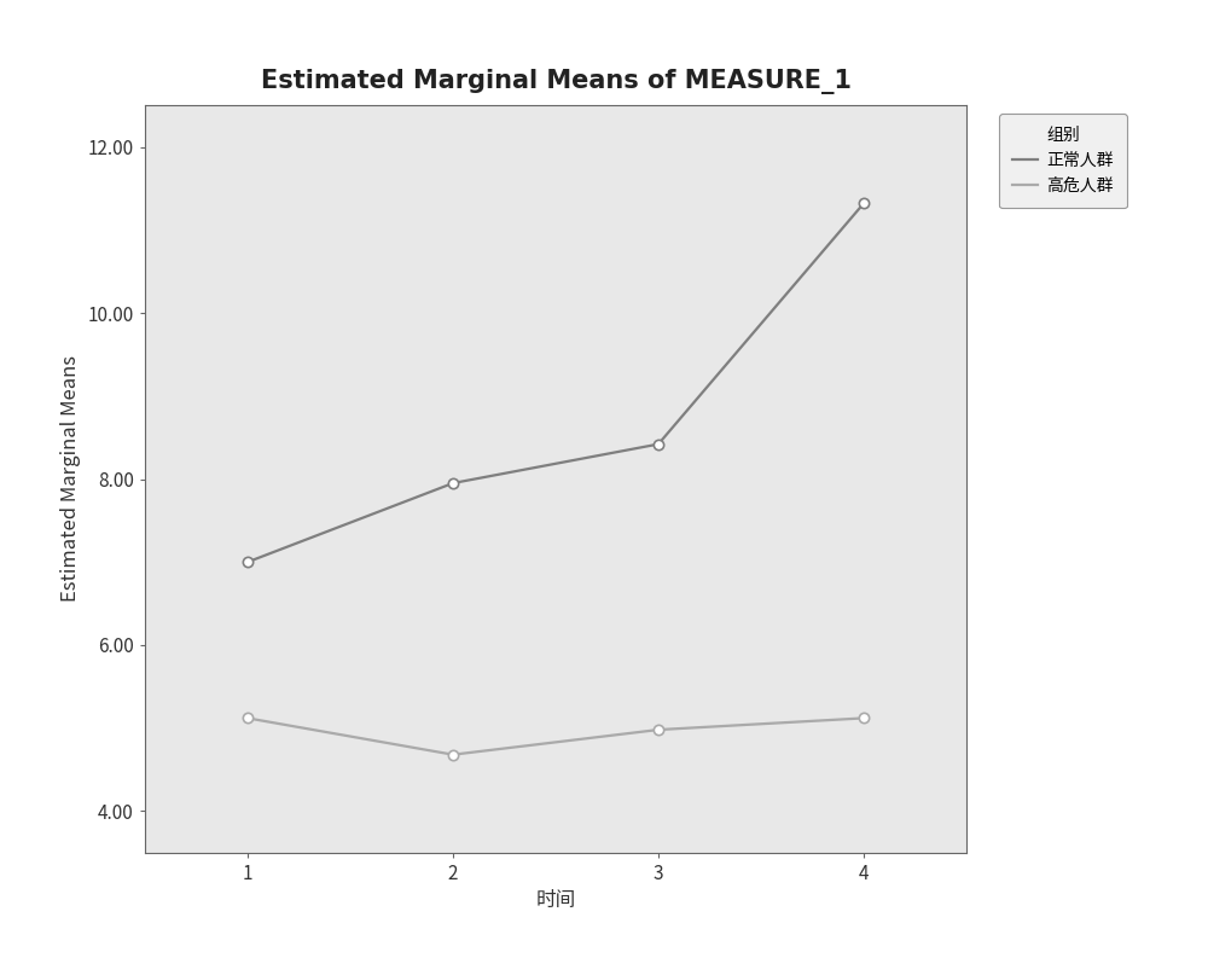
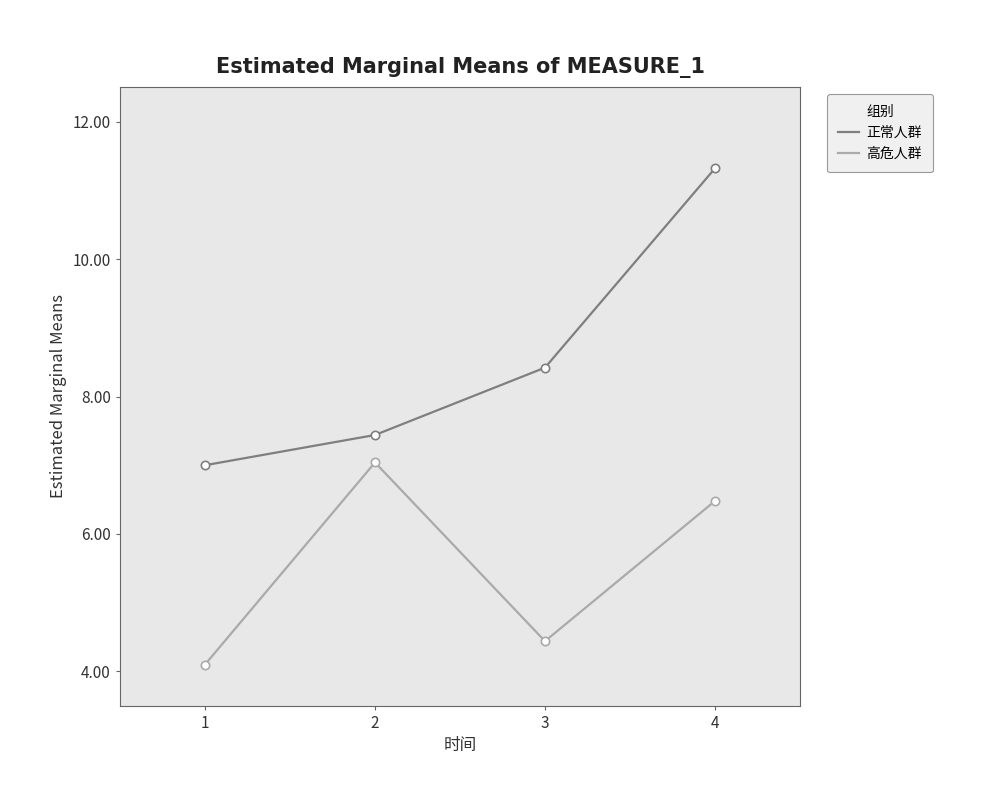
高危人群/1: 5.12 -> 4.10
正常人群/2: 7.95 -> 7.44
高危人群/2: 4.68 -> 7.04
高危人群/3: 4.98 -> 4.44
高危人群/4: 5.12 -> 6.48
